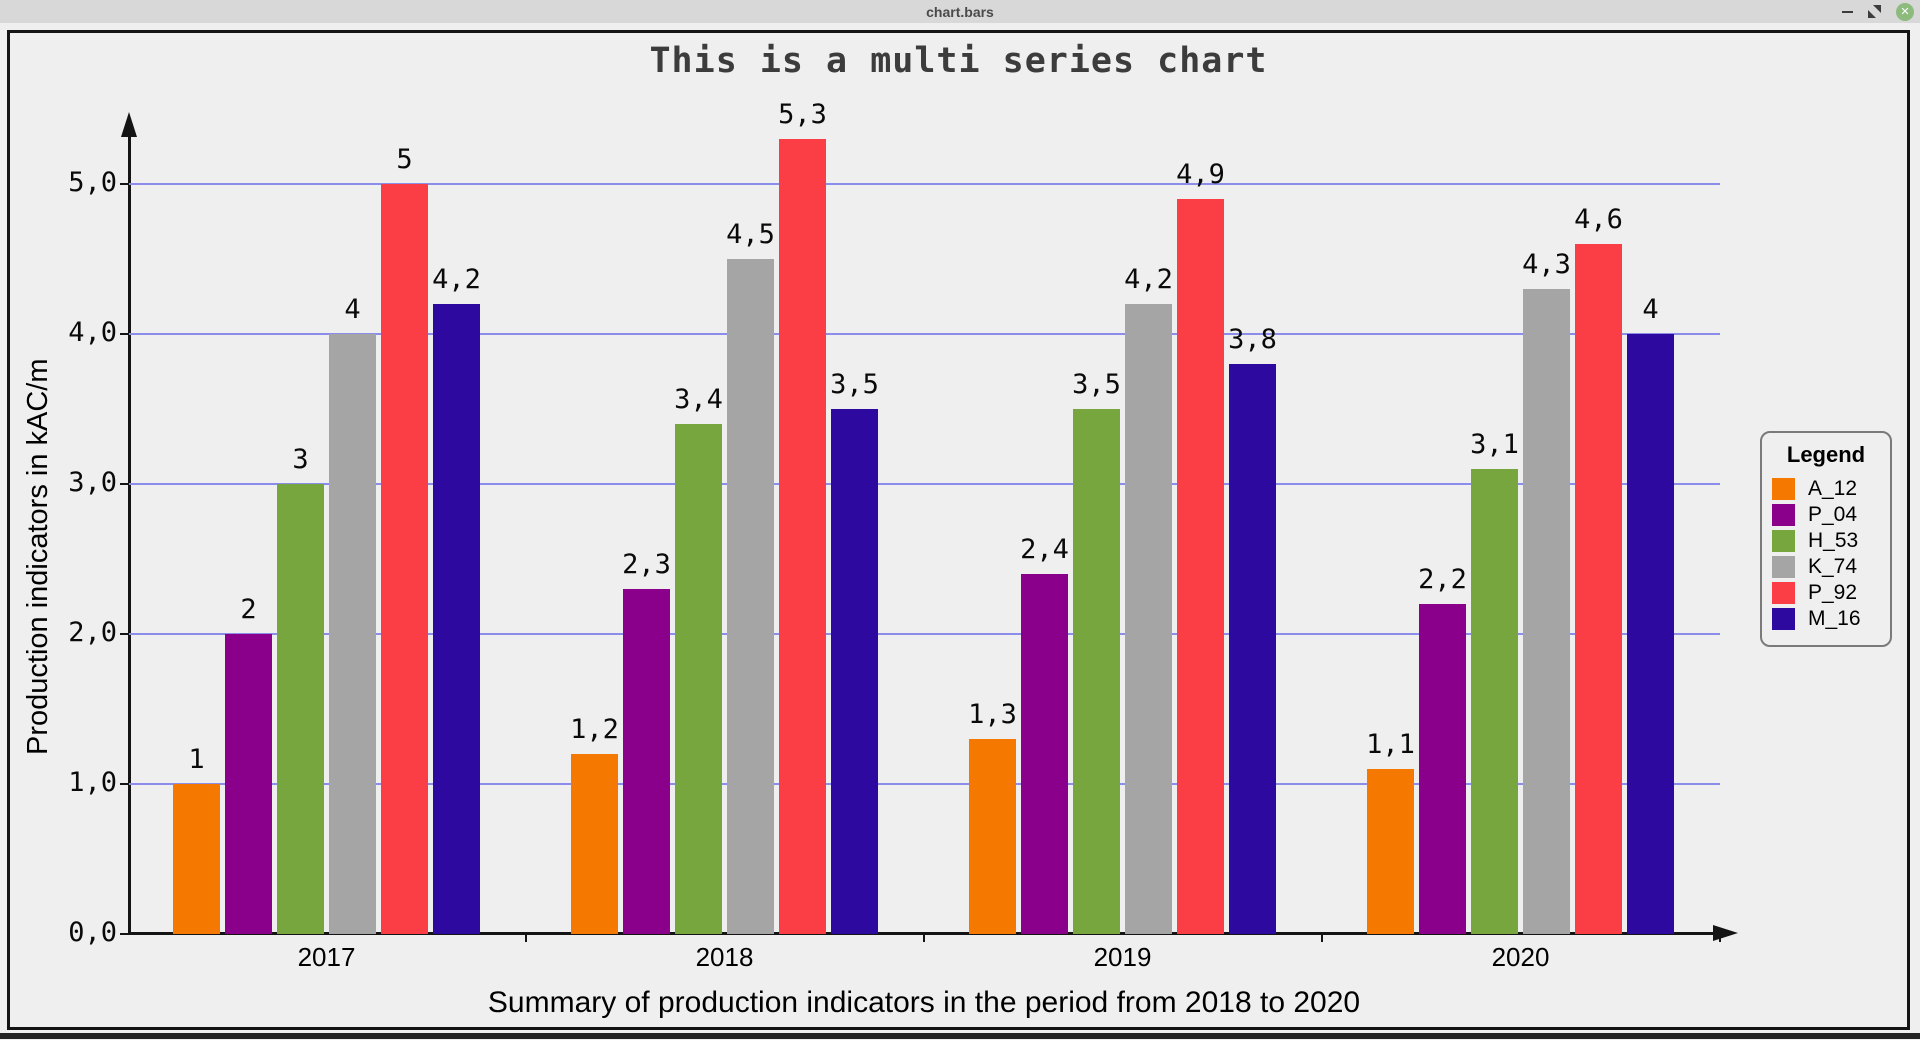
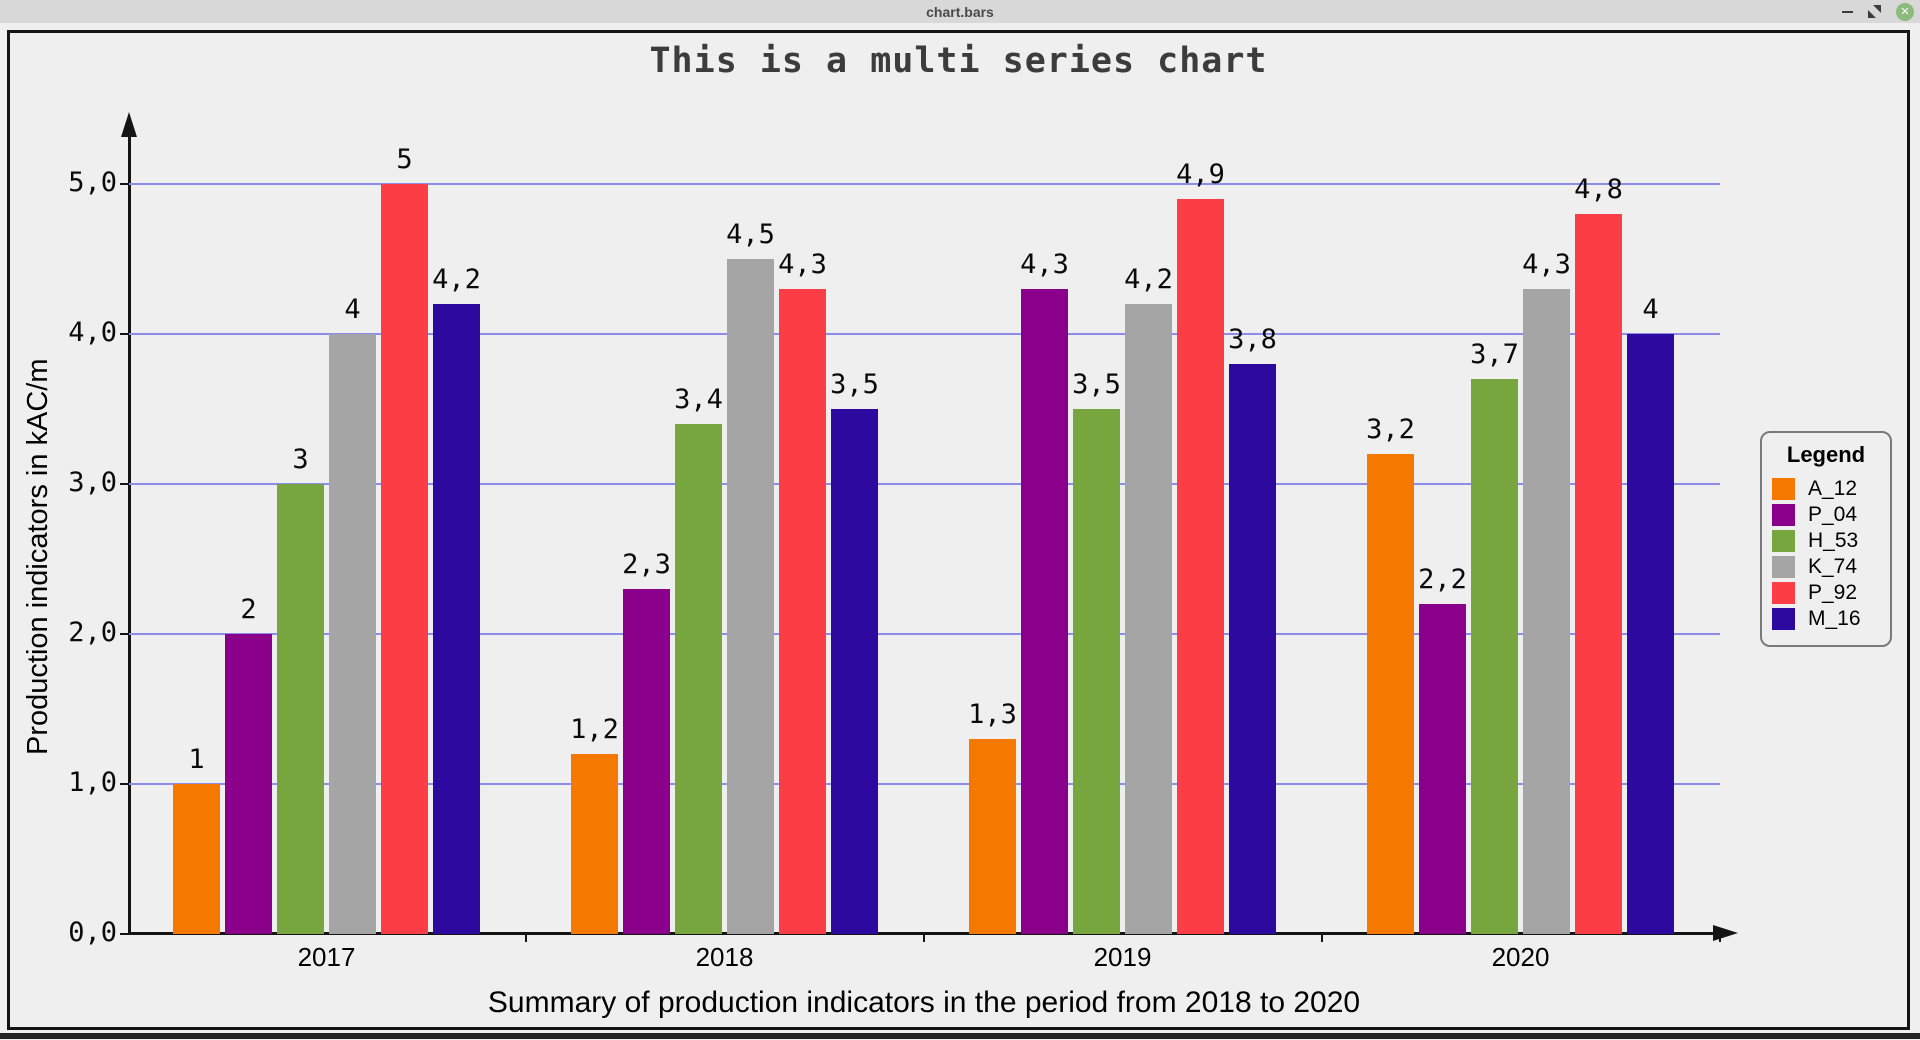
P_92/2018: 5,3 -> 4,3
P_04/2019: 2,4 -> 4,3
A_12/2020: 1,1 -> 3,2
H_53/2020: 3,1 -> 3,7
P_92/2020: 4,6 -> 4,8
